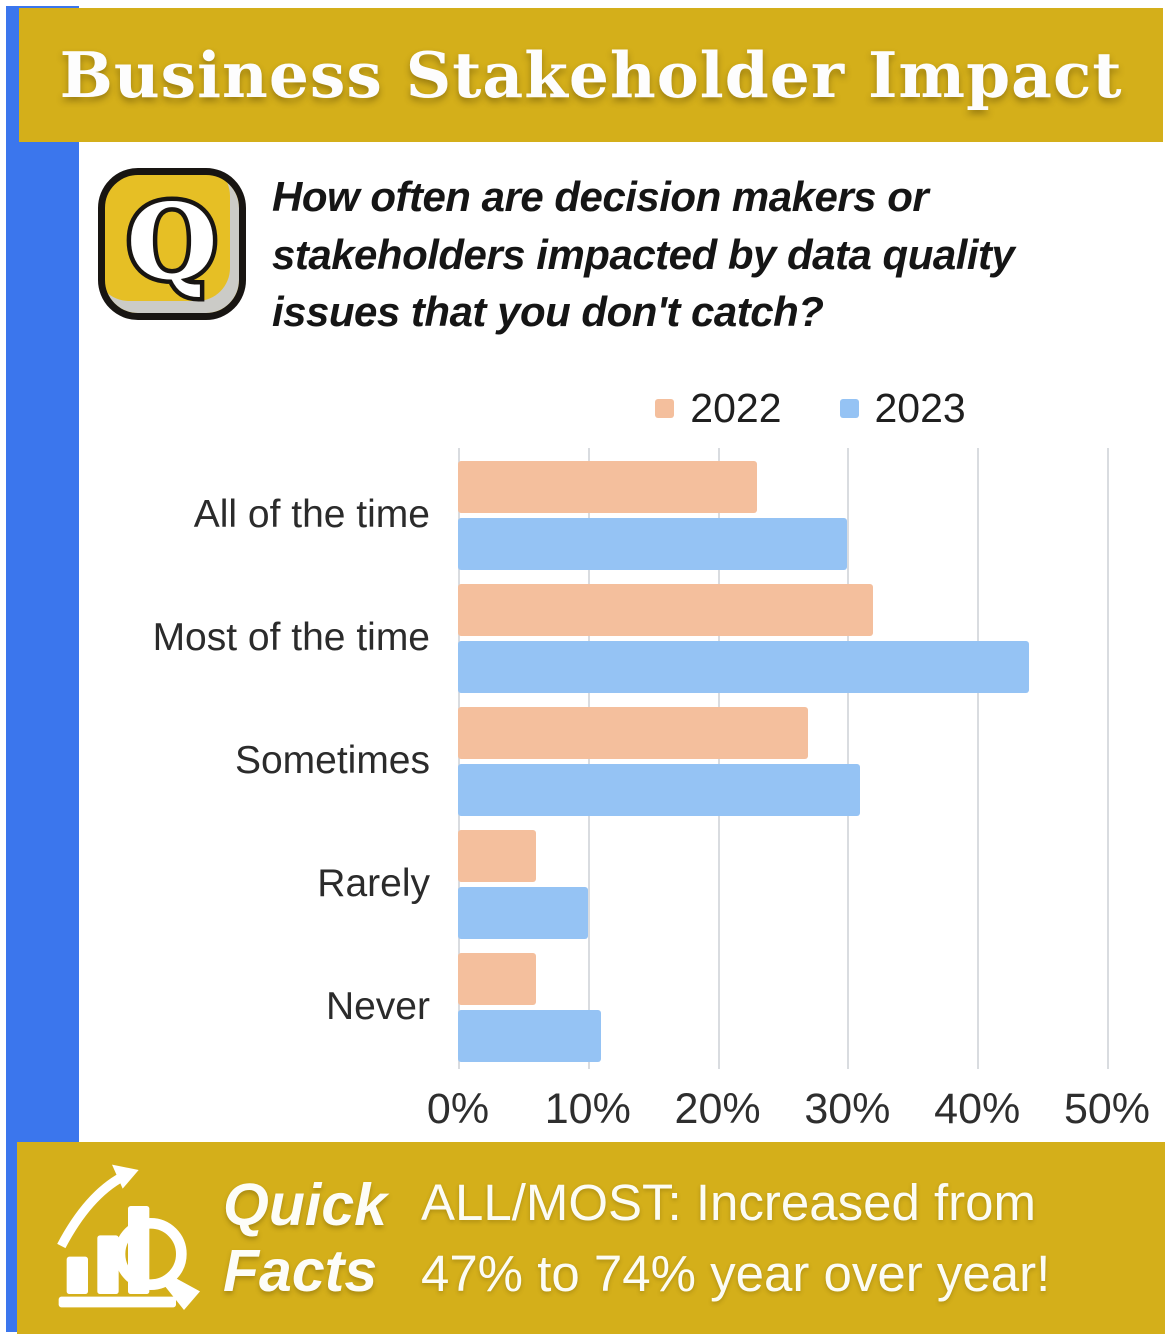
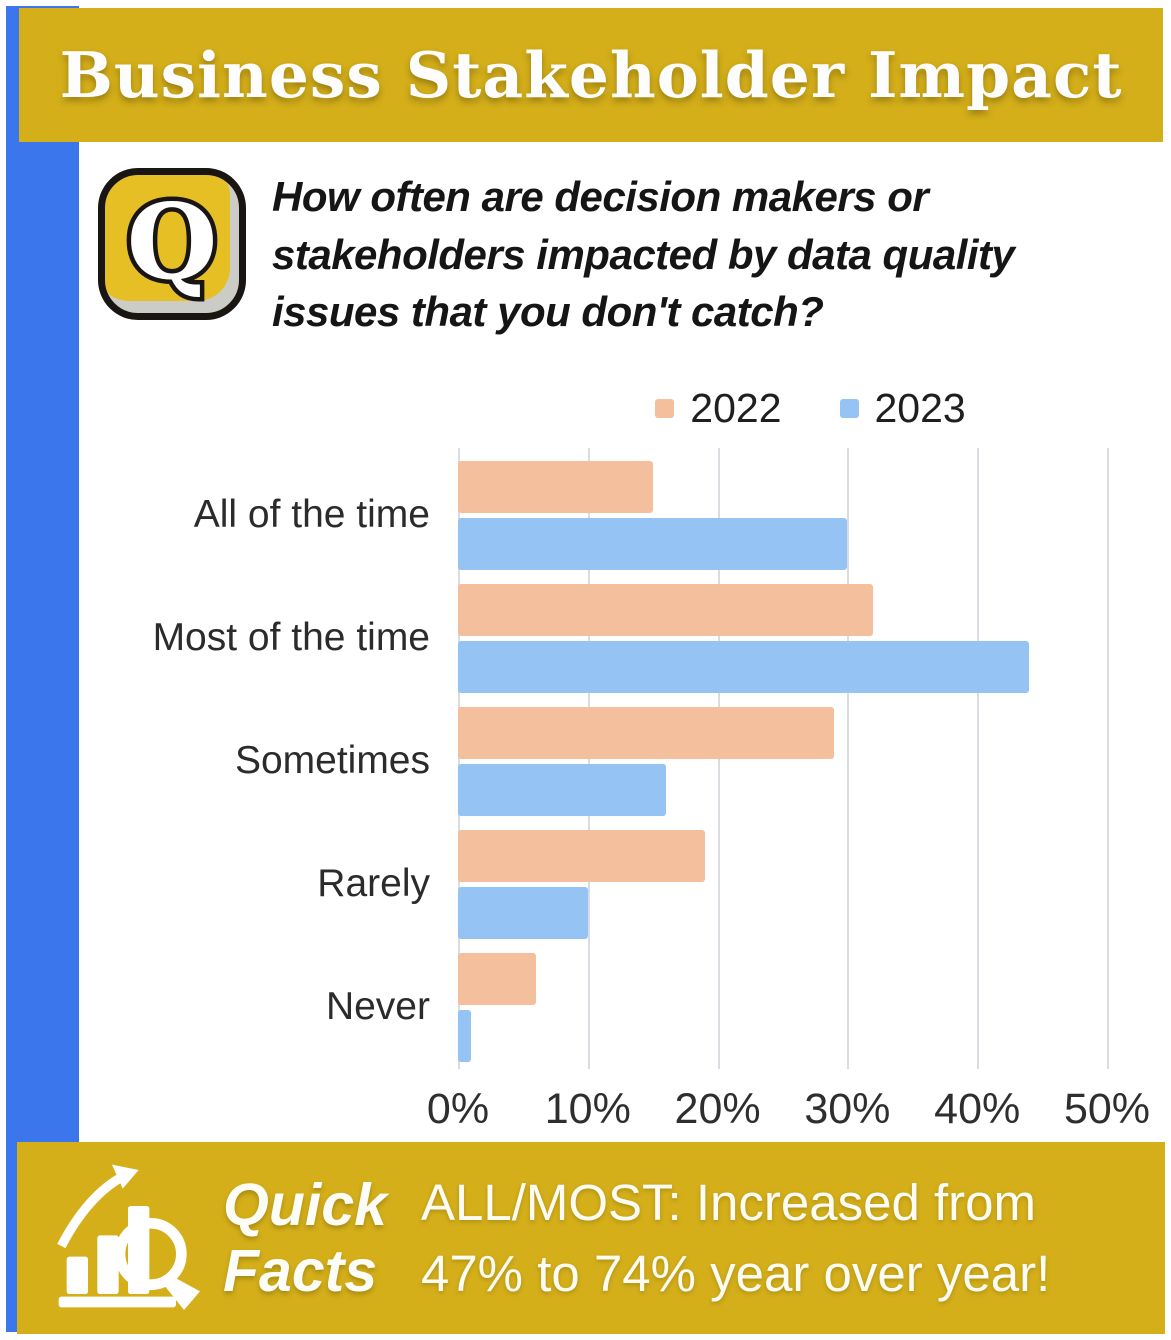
2022/All of the time: 23% -> 15%
2022/Sometimes: 27% -> 29%
2023/Sometimes: 31% -> 16%
2022/Rarely: 6% -> 19%
2023/Never: 11% -> 1%
